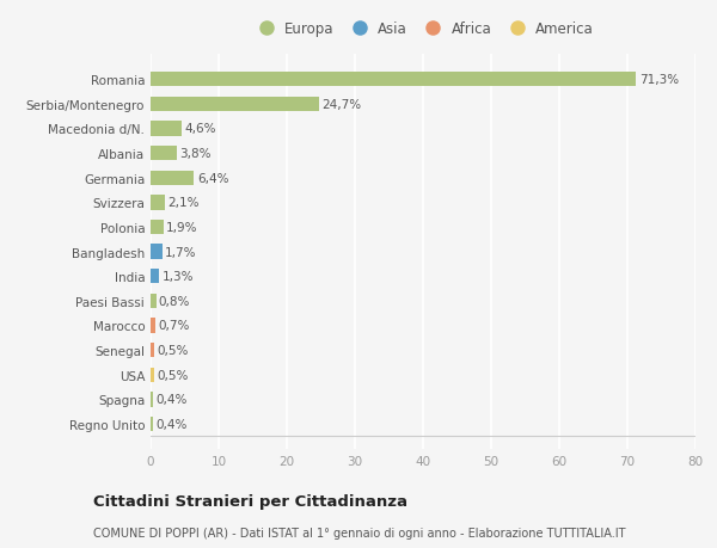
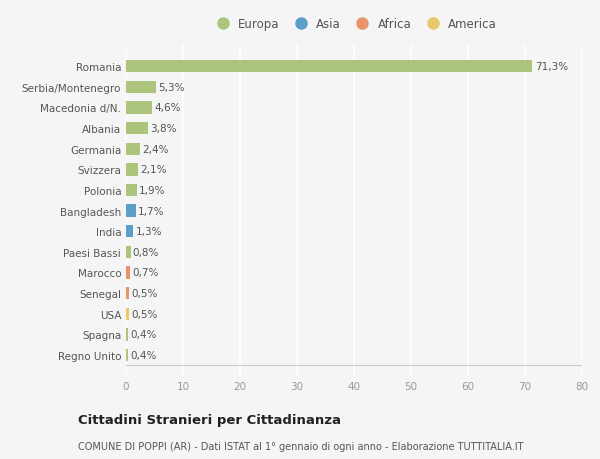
Serbia/Montenegro: 24,7% -> 5,3%
Germania: 6,4% -> 2,4%
